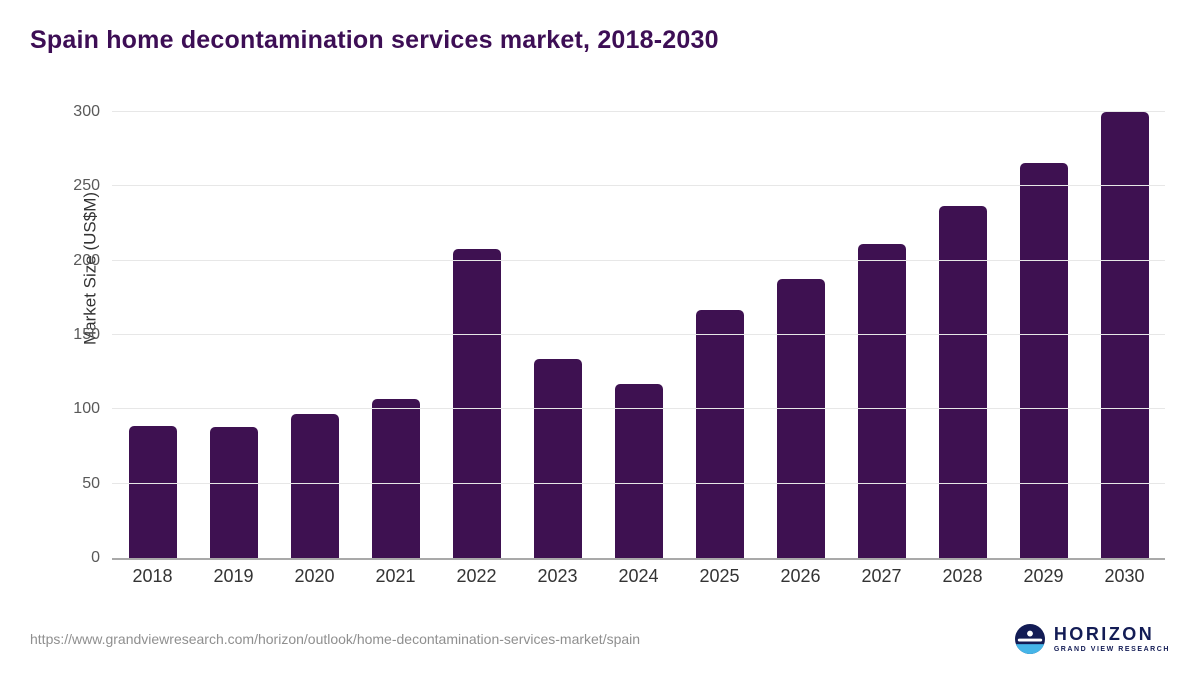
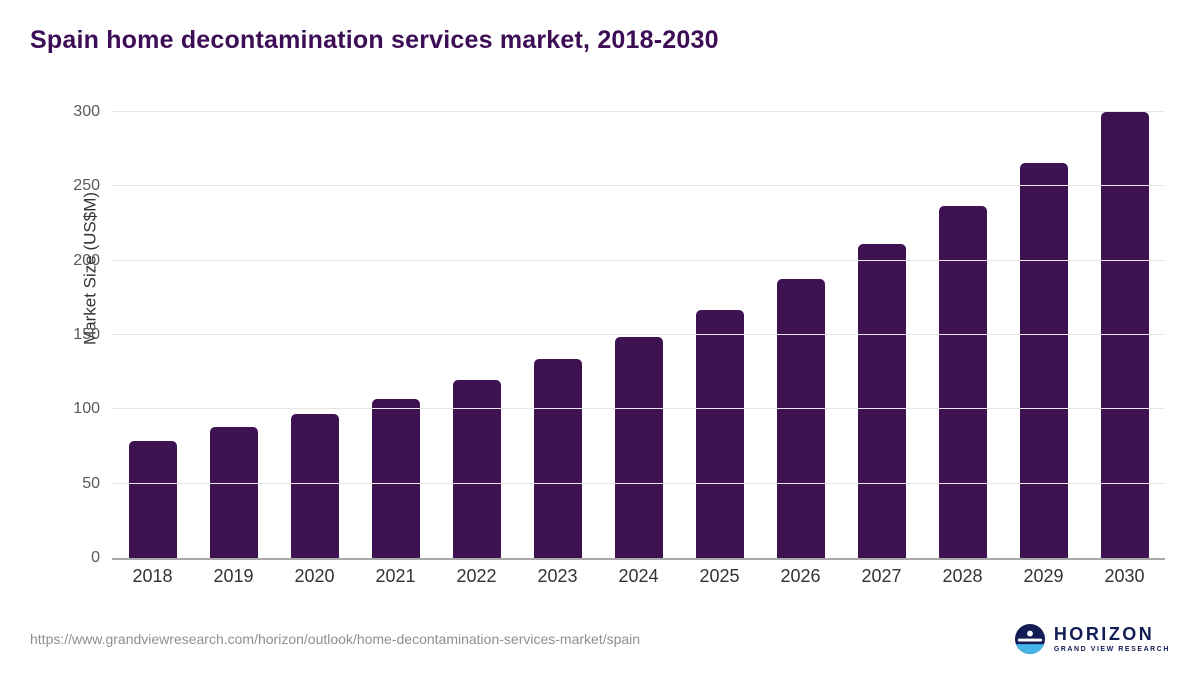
2018: 89 -> 79
2022: 208 -> 120
2024: 117 -> 149
